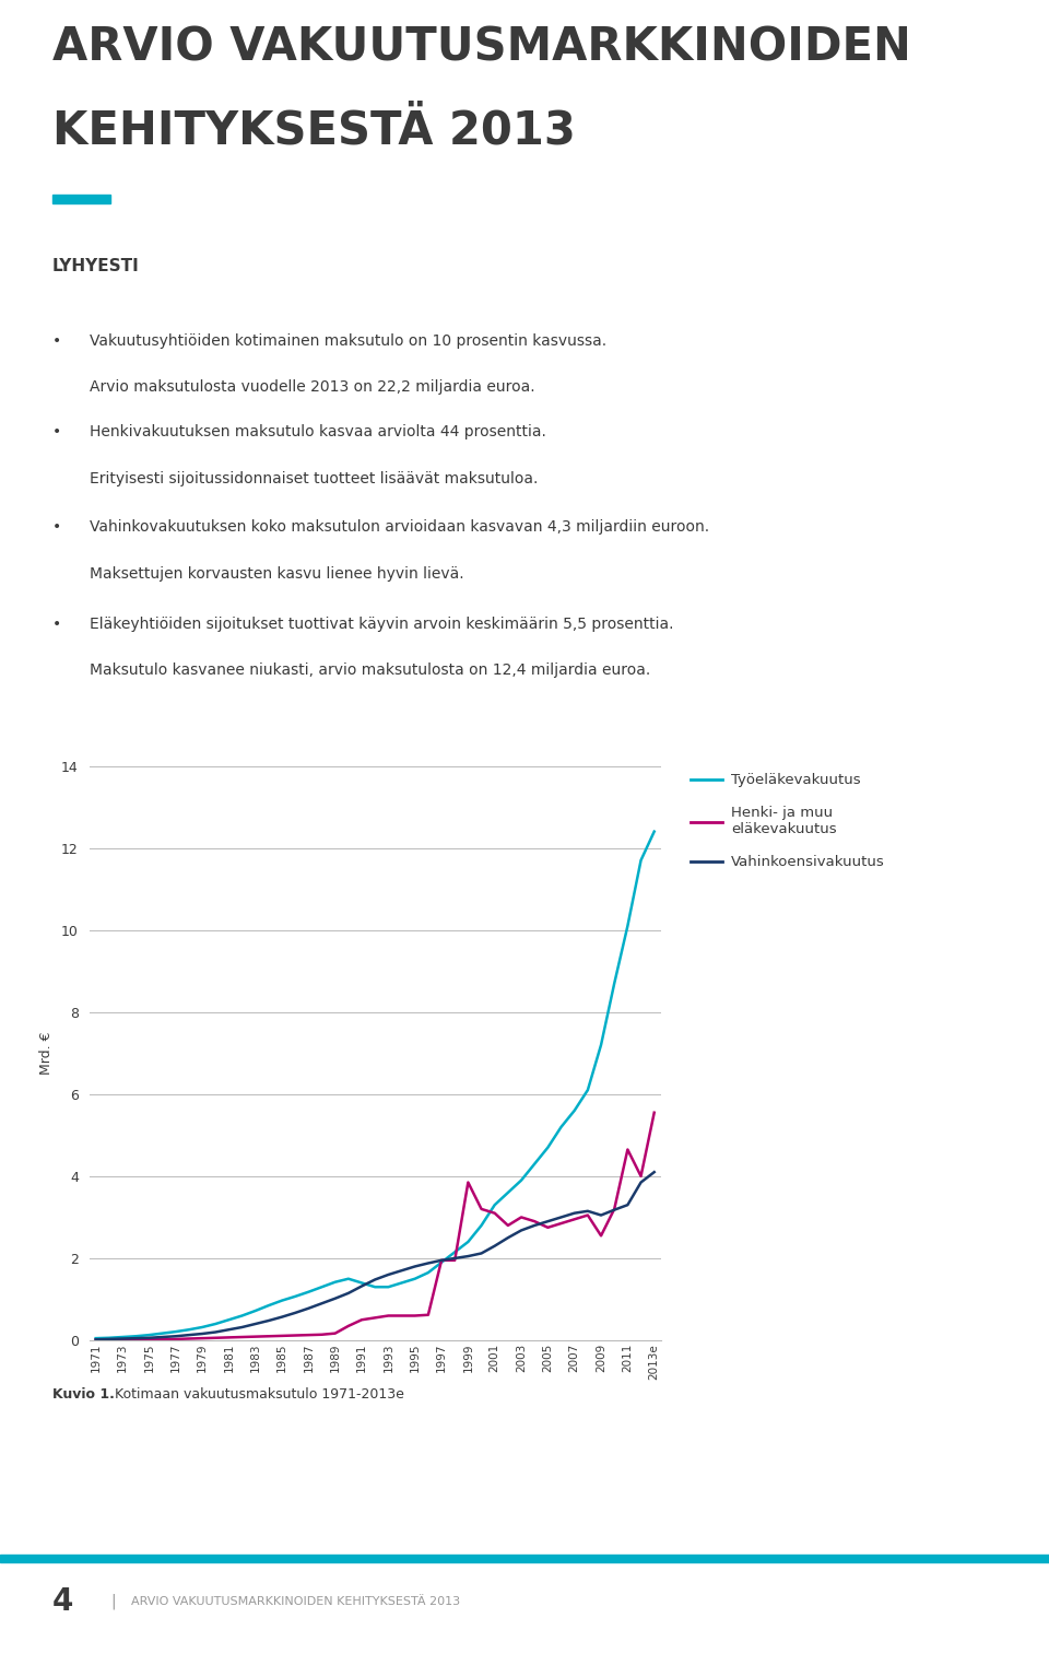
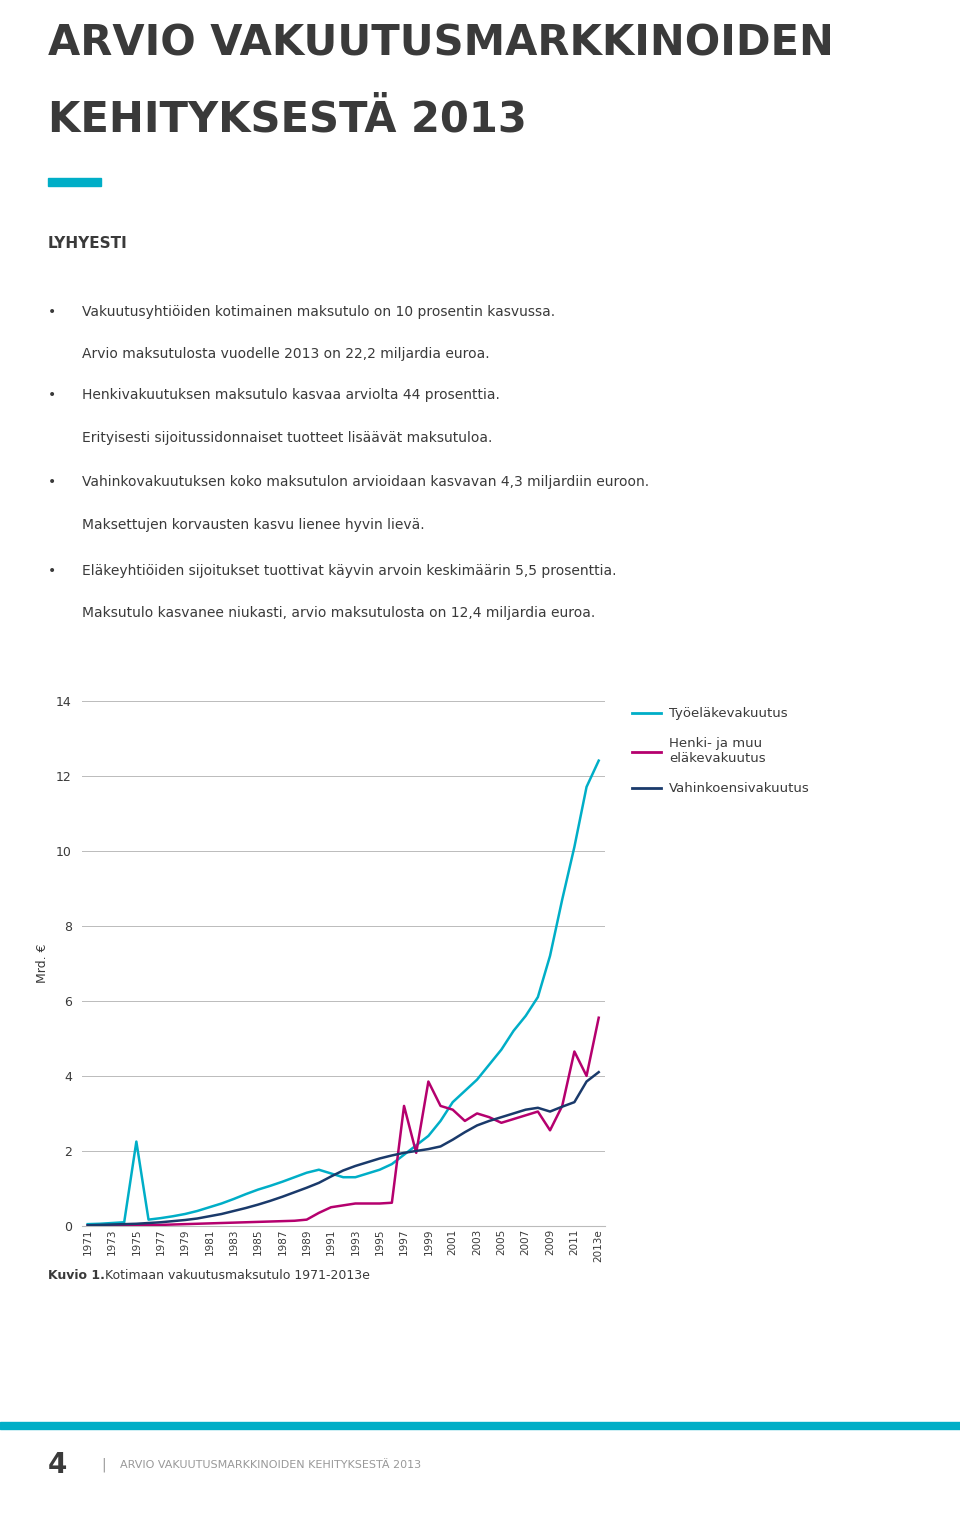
Työeläkevakuutus/1975: 0.13 -> 2.25
Henki- ja muu eläkevakuutus/1997: 1.95 -> 3.20
